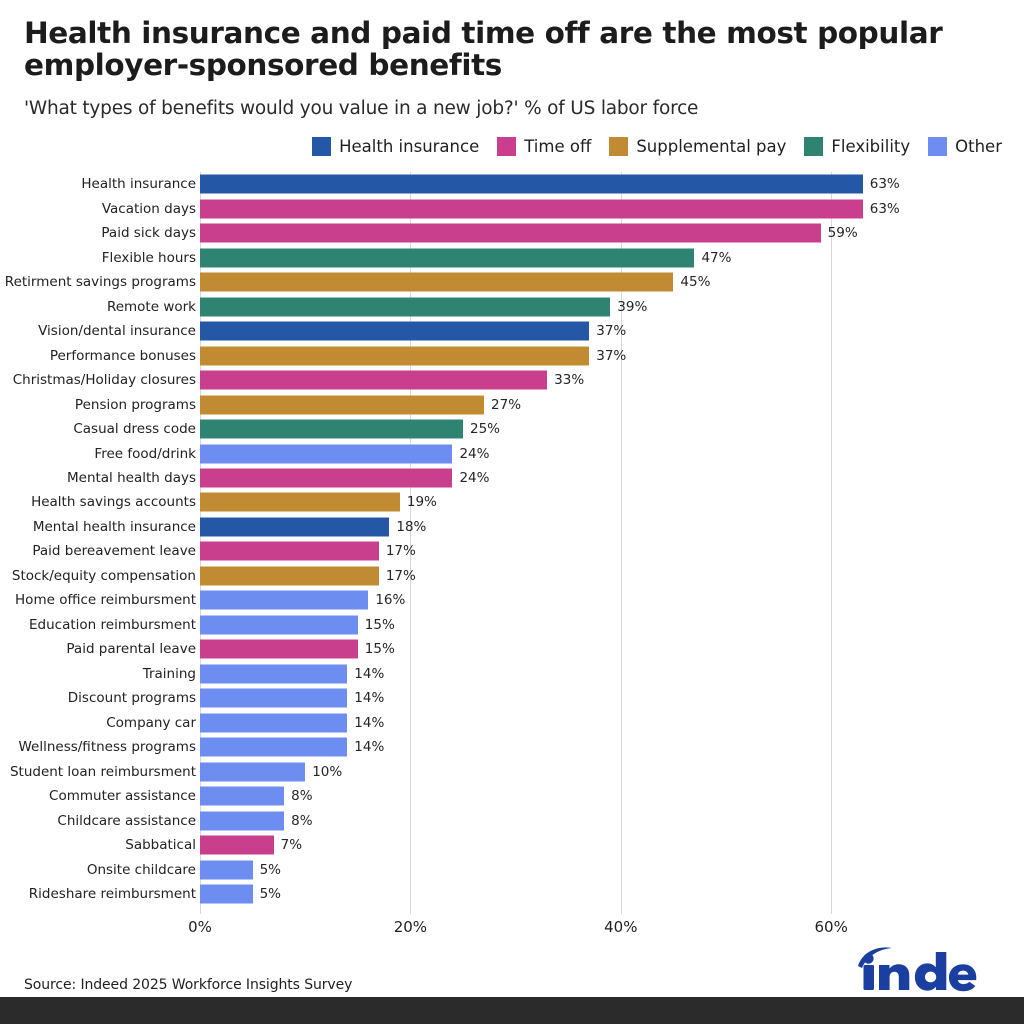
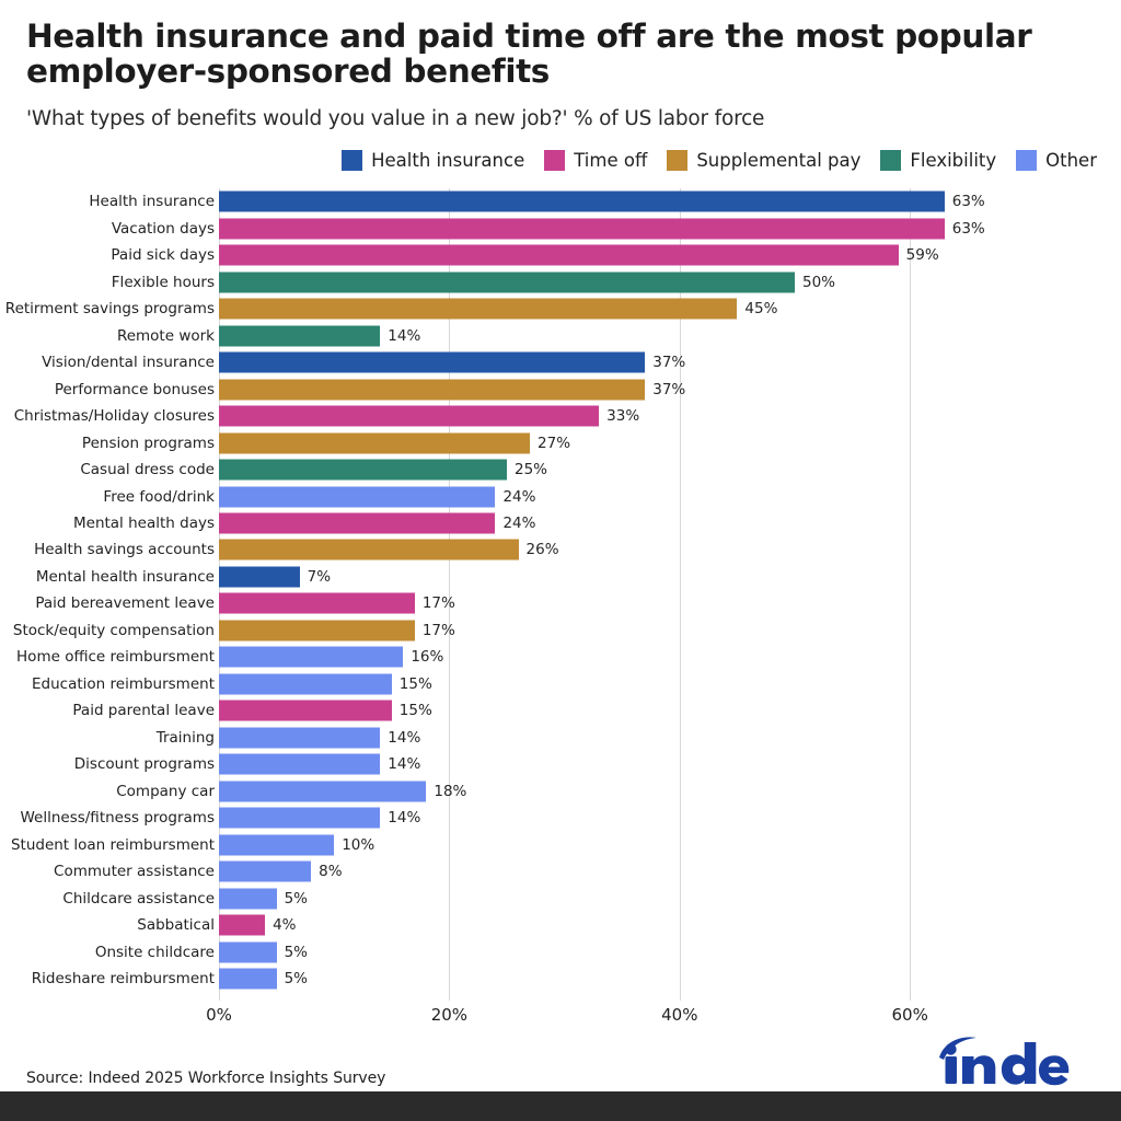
Flexible hours: 47% -> 50%
Remote work: 39% -> 14%
Health savings accounts: 19% -> 26%
Mental health insurance: 18% -> 7%
Company car: 14% -> 18%
Childcare assistance: 8% -> 5%
Sabbatical: 7% -> 4%
